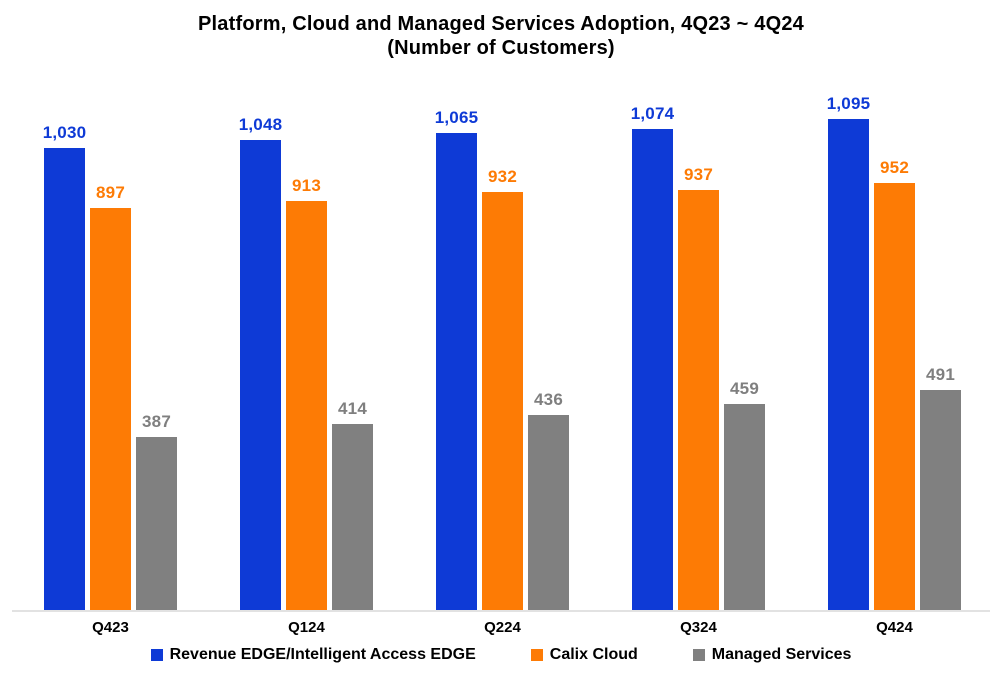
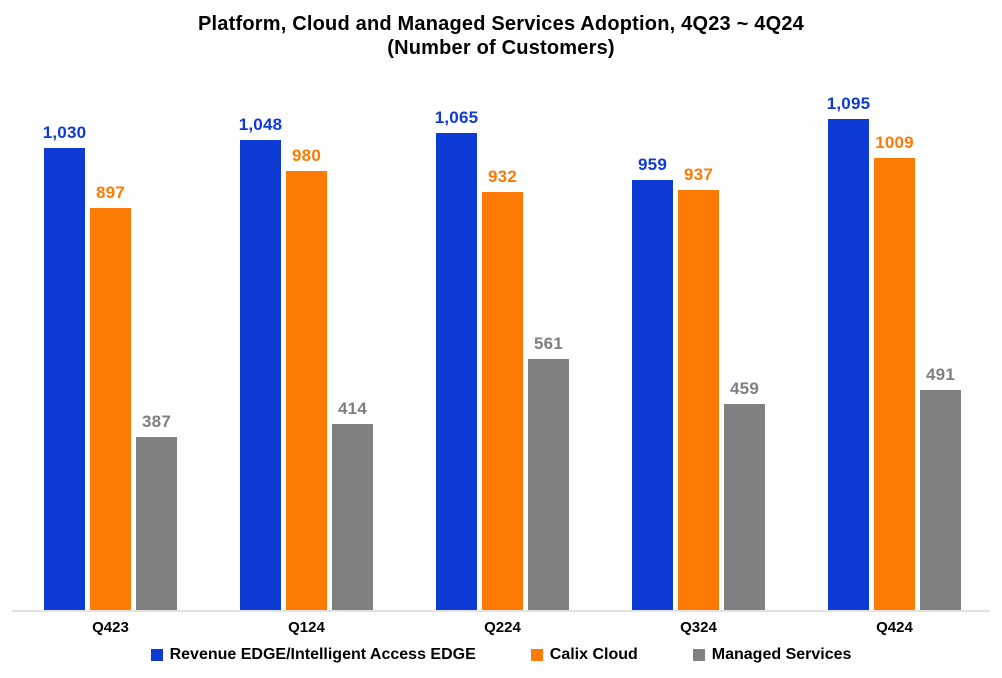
Calix Cloud/Q124: 913 -> 980
Managed Services/Q224: 436 -> 561
Revenue EDGE/Intelligent Access EDGE/Q324: 1,074 -> 959
Calix Cloud/Q424: 952 -> 1009
